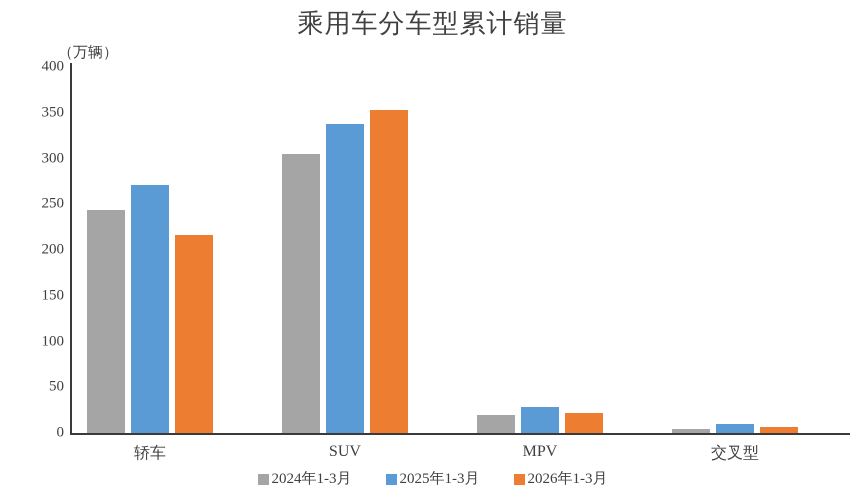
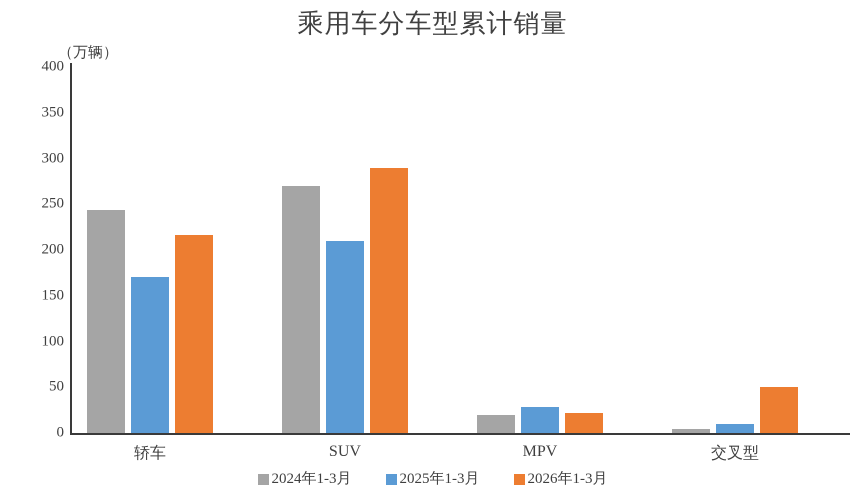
2025年1-3月/轿车: 270 -> 170
2024年1-3月/SUV: 300 -> 270
2025年1-3月/SUV: 340 -> 210
2026年1-3月/SUV: 350 -> 290
2026年1-3月/交叉型: 10 -> 50
